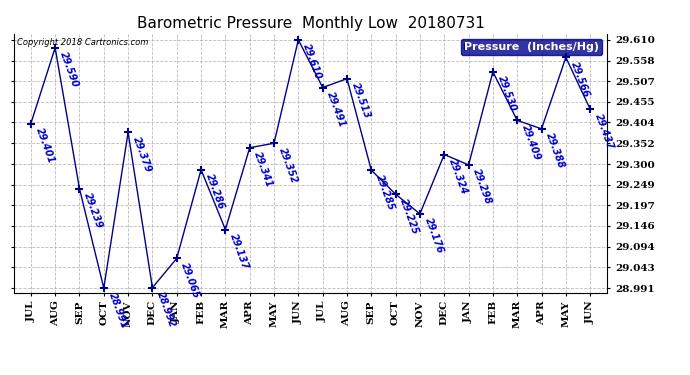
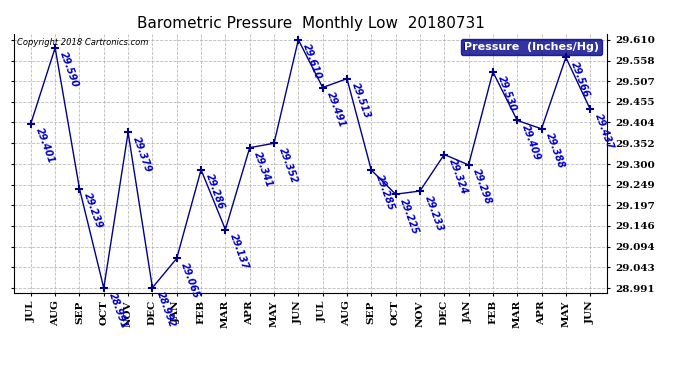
NOV: 29.176 -> 29.233
